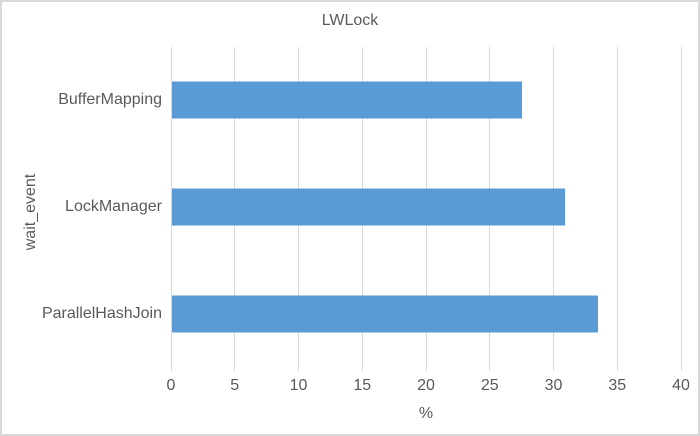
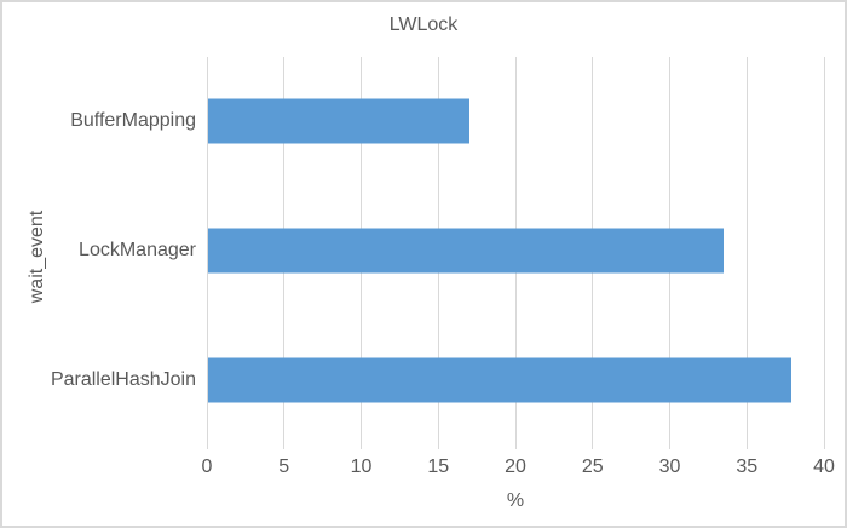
BufferMapping: 27.5 -> 17.0
LockManager: 30.9 -> 33.5
ParallelHashJoin: 33.5 -> 37.9
